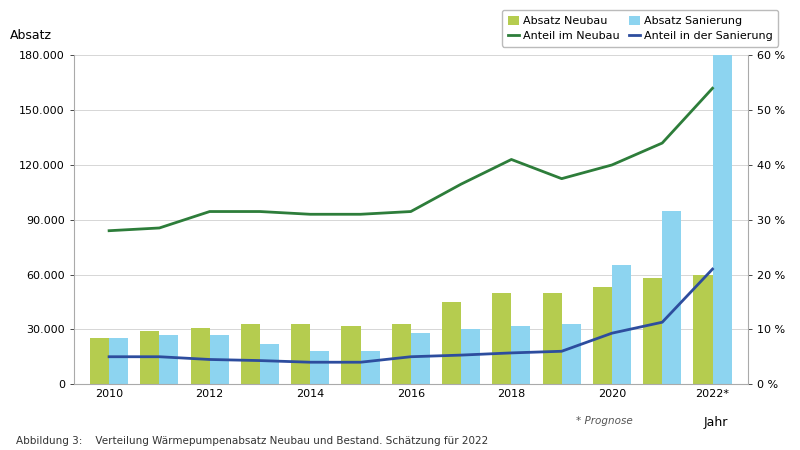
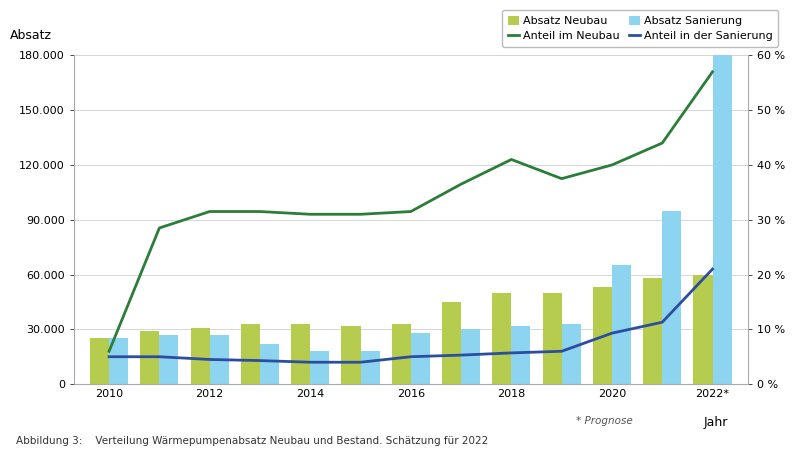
Anteil im Neubau/2010: 28.0 % -> 6.0 %
Anteil im Neubau/2022*: 54.0 % -> 57.0 %
